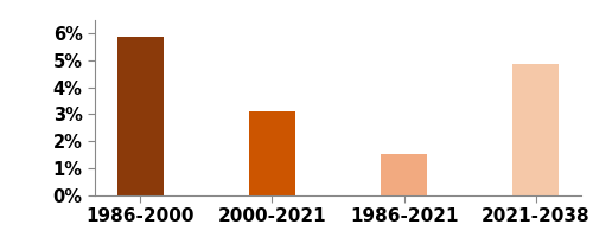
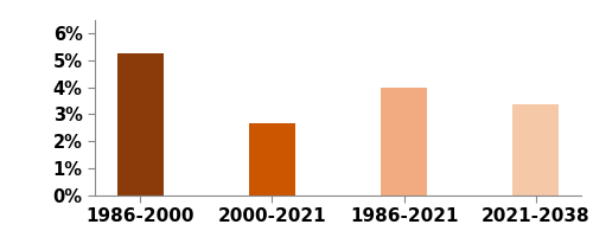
1986-2000: 5.90% -> 5.25%
2000-2021: 3.10% -> 2.65%
1986-2021: 1.50% -> 4.00%
2021-2038: 4.85% -> 3.35%
